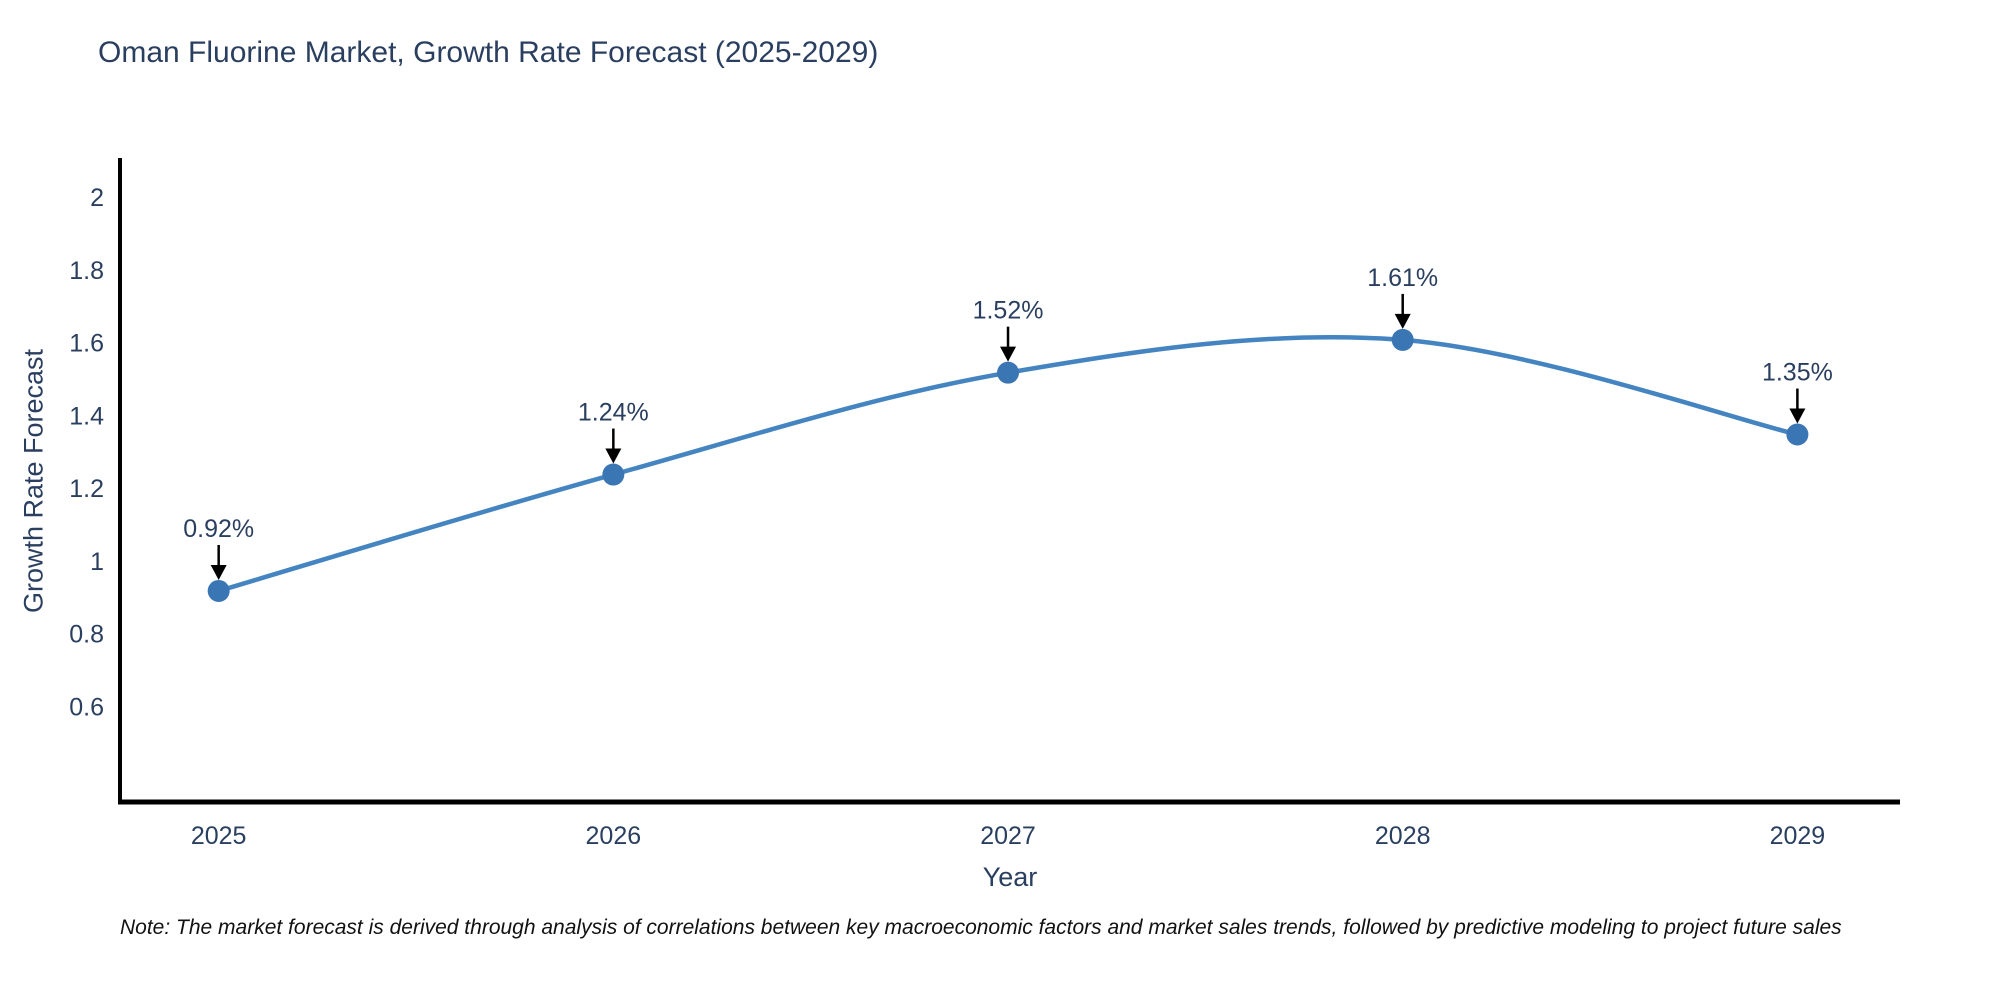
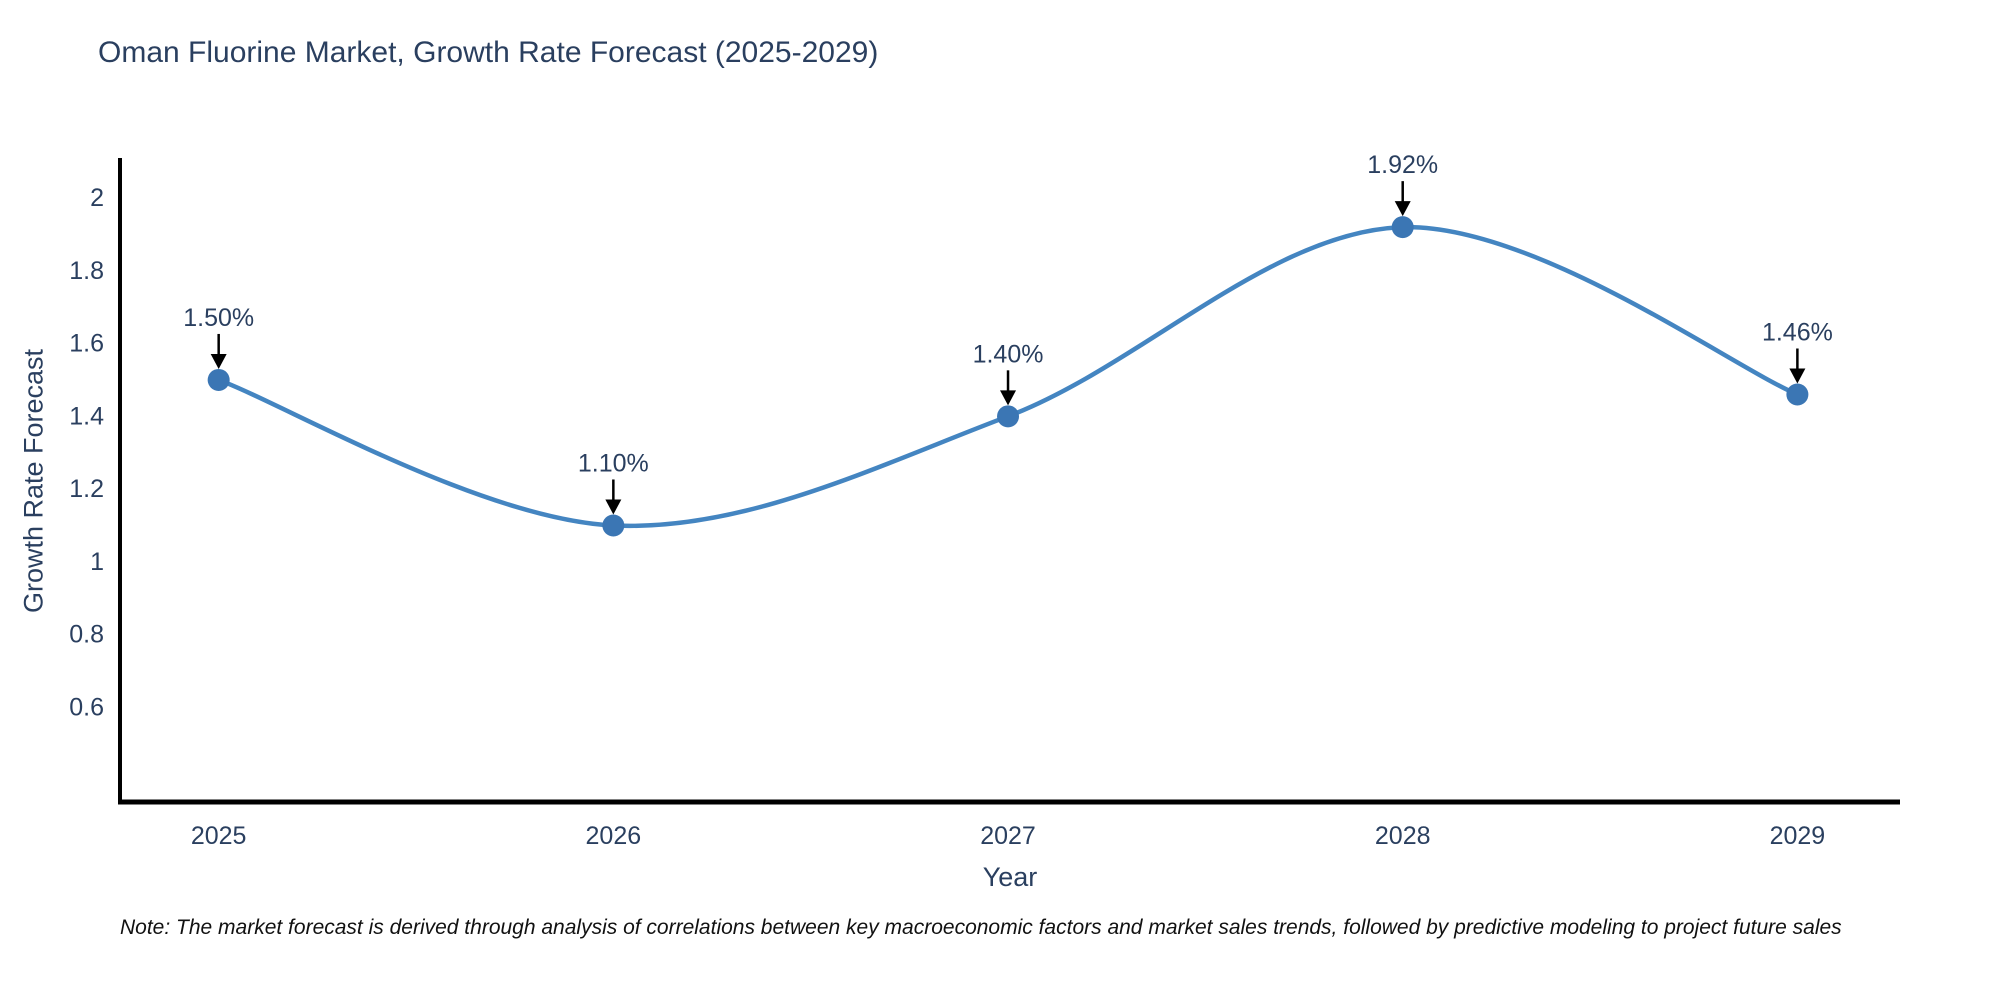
2025: 0.92% -> 1.50%
2026: 1.24% -> 1.10%
2027: 1.52% -> 1.40%
2028: 1.61% -> 1.92%
2029: 1.35% -> 1.46%
